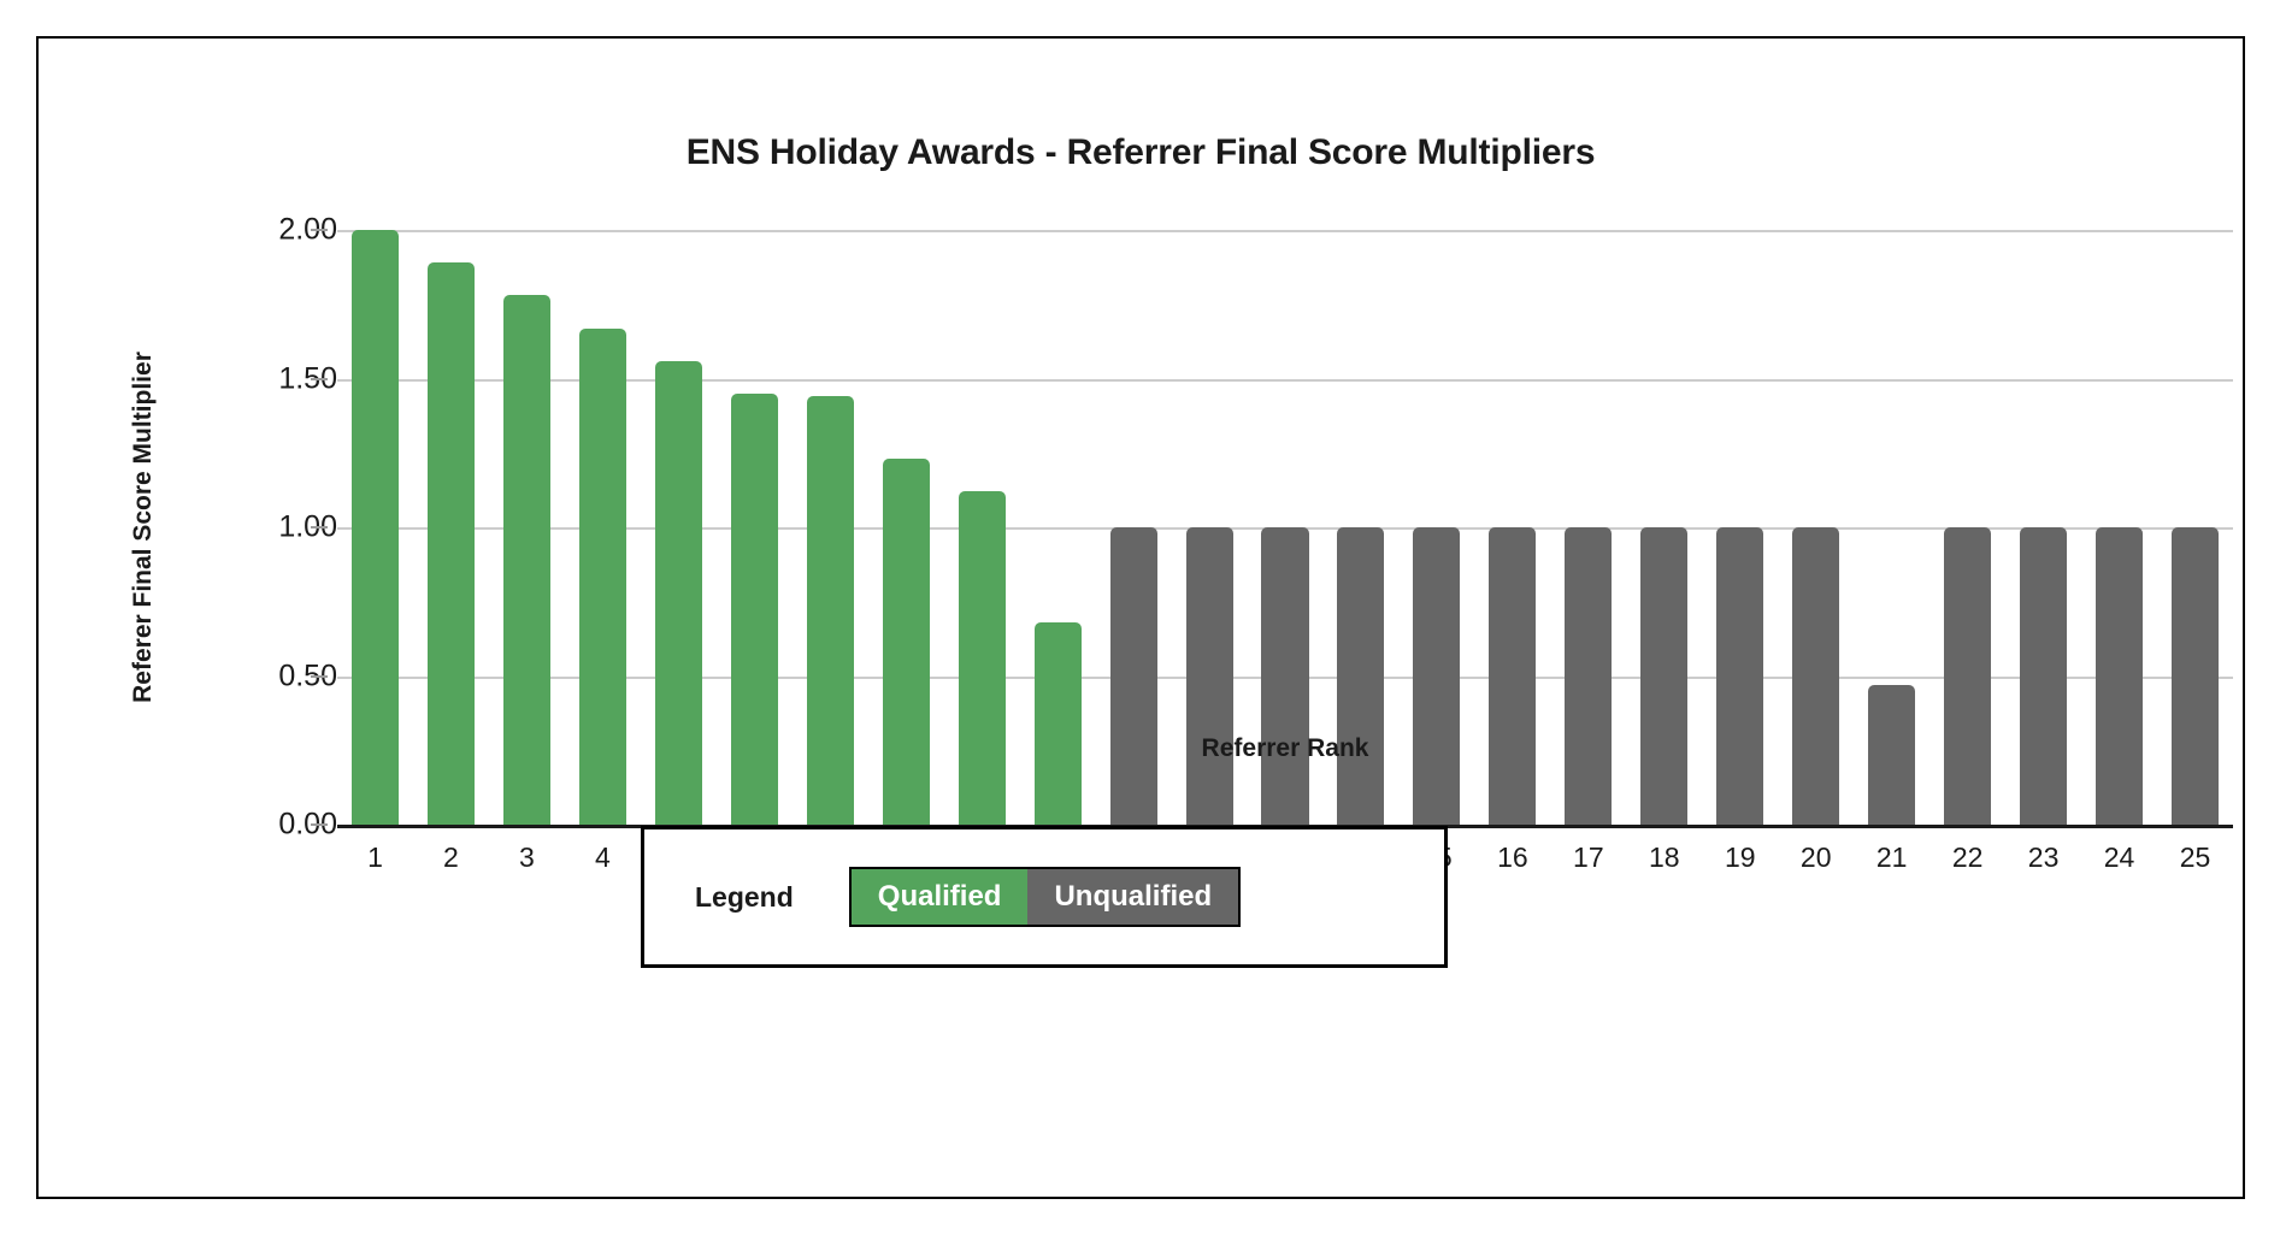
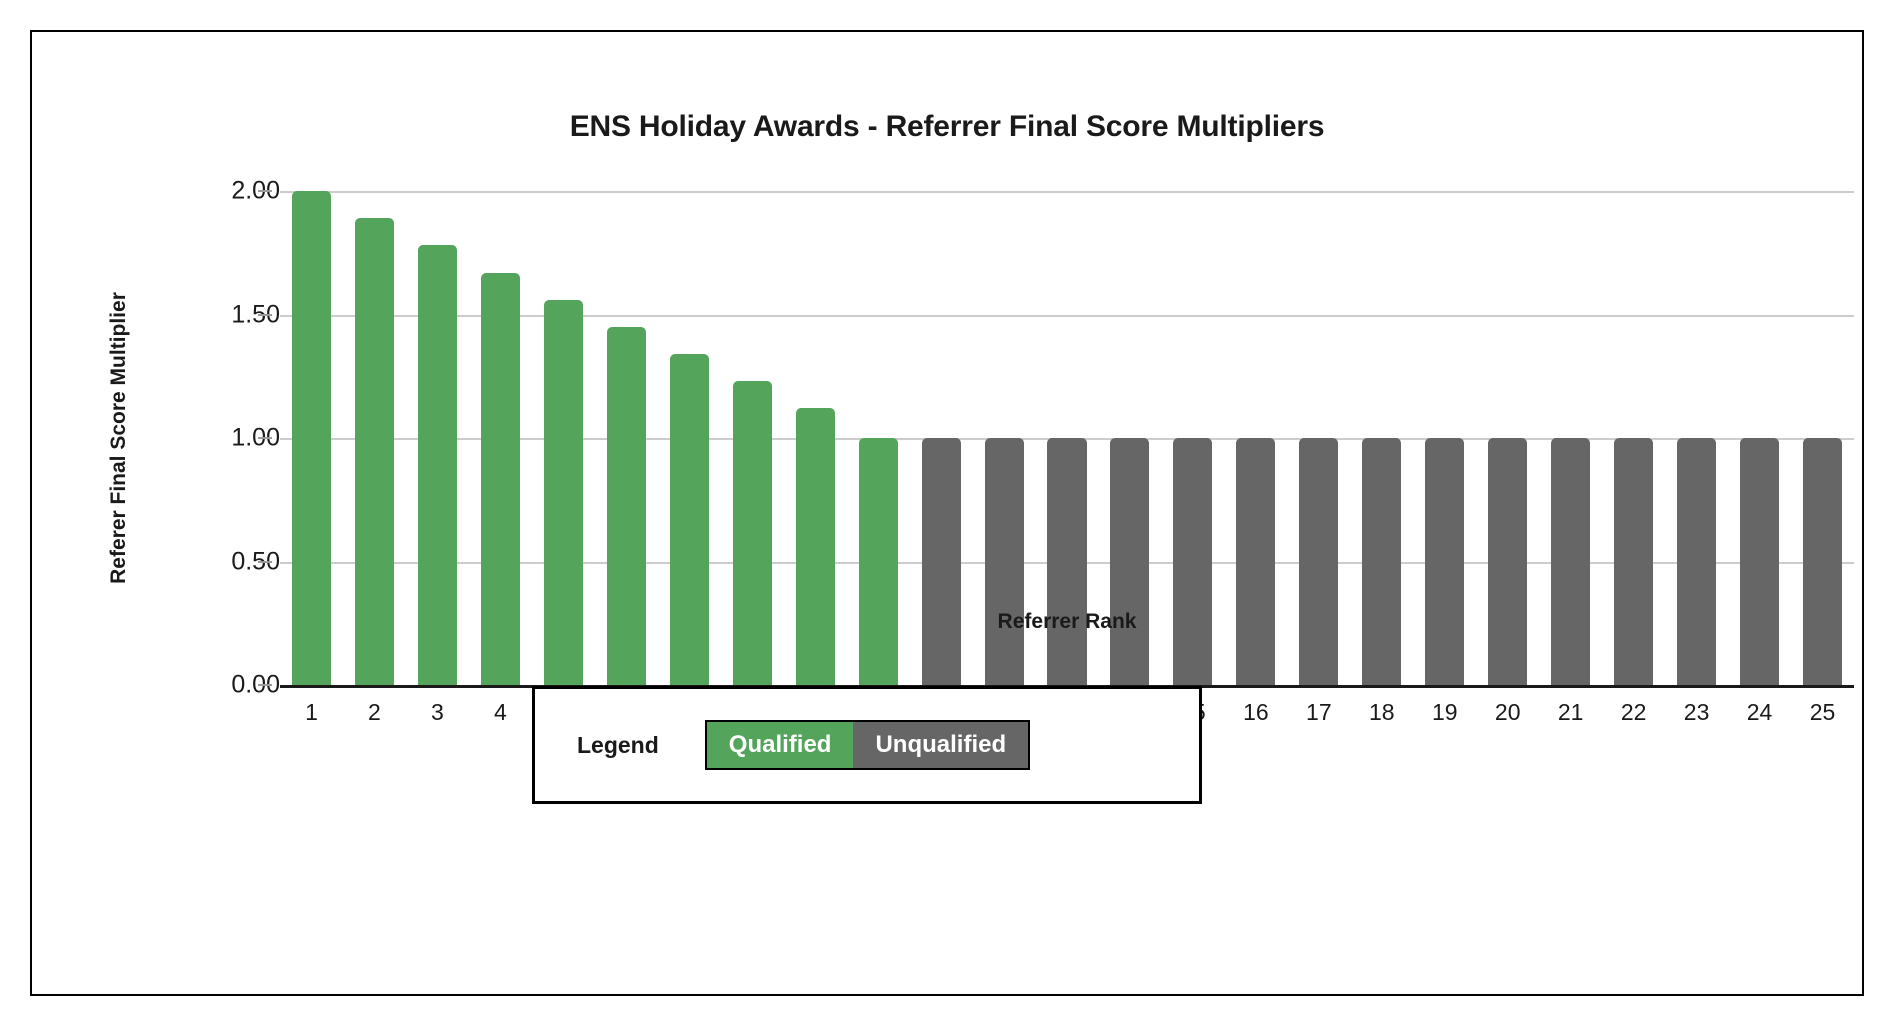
7: 1.44 -> 1.34
10: 0.68 -> 1.00
21: 0.47 -> 1.00
